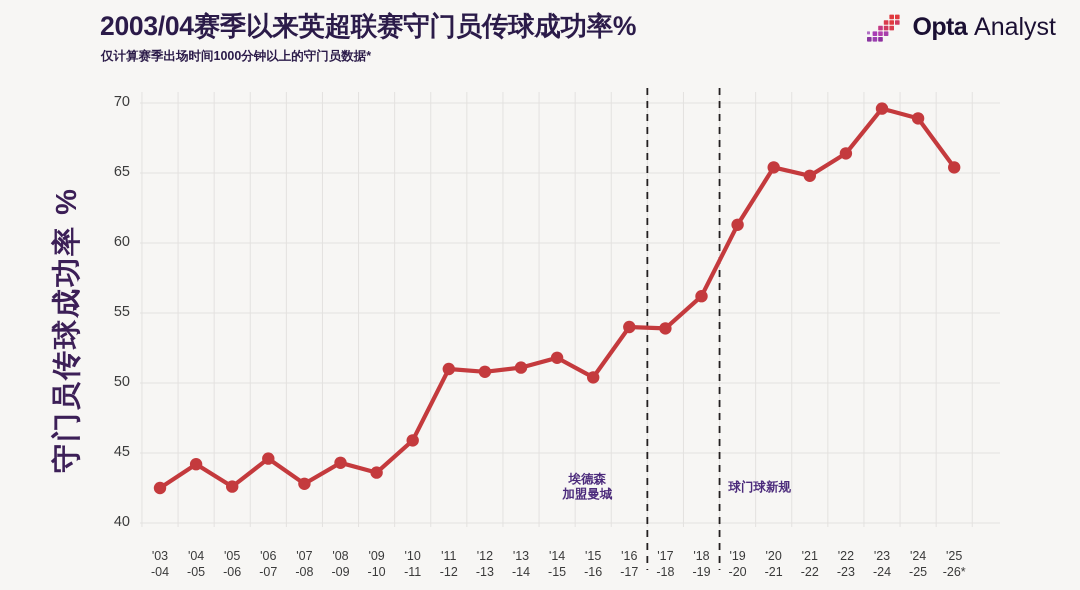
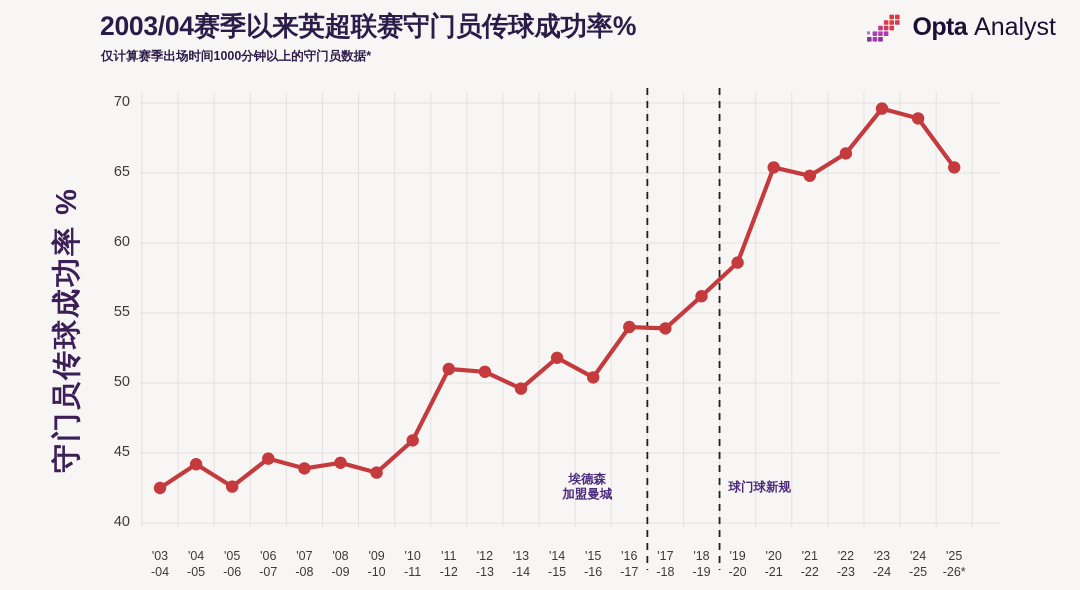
'07-08: 42.8 -> 43.9
'13-14: 51.1 -> 49.6
'19-20: 61.3 -> 58.6
